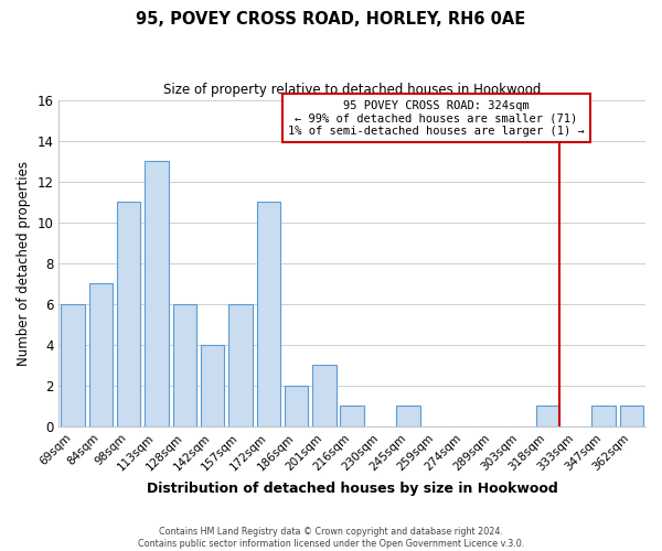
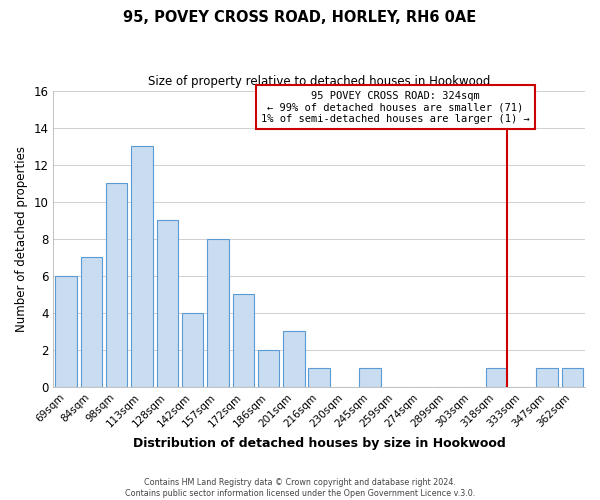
128sqm: 6 -> 9
157sqm: 6 -> 8
172sqm: 11 -> 5
